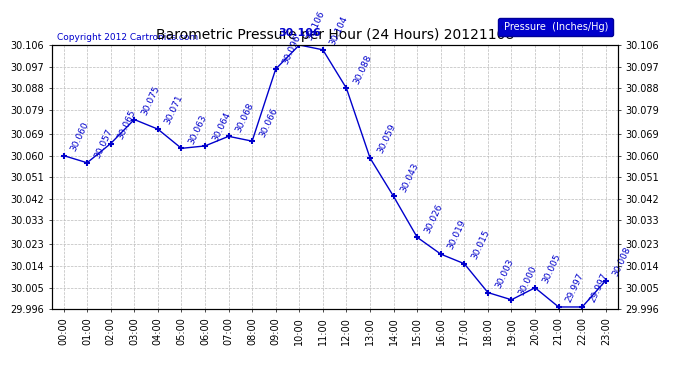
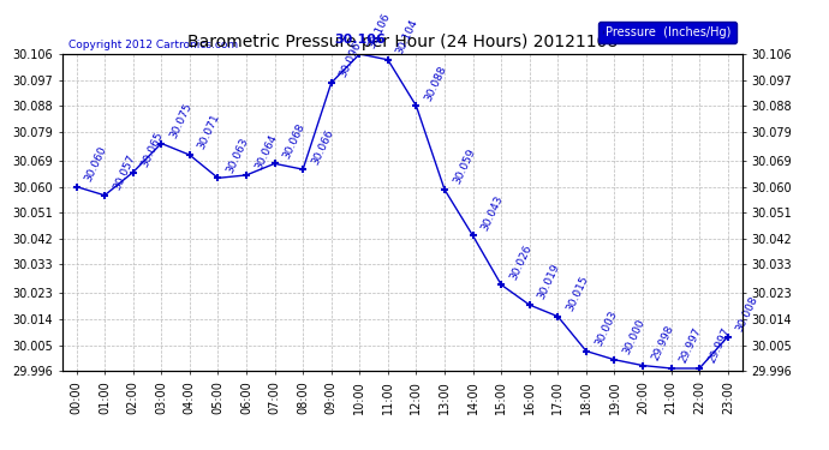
20:00: 30.005 -> 29.998
